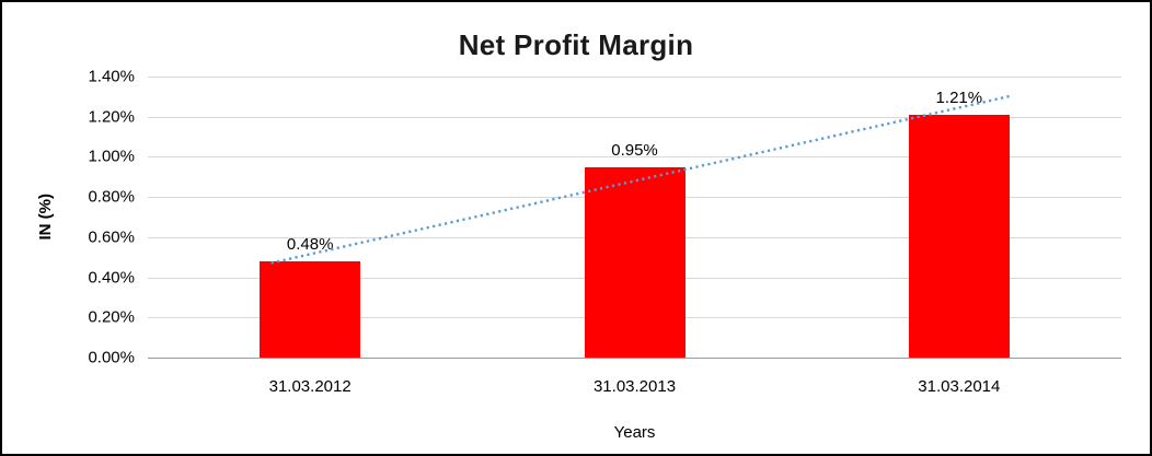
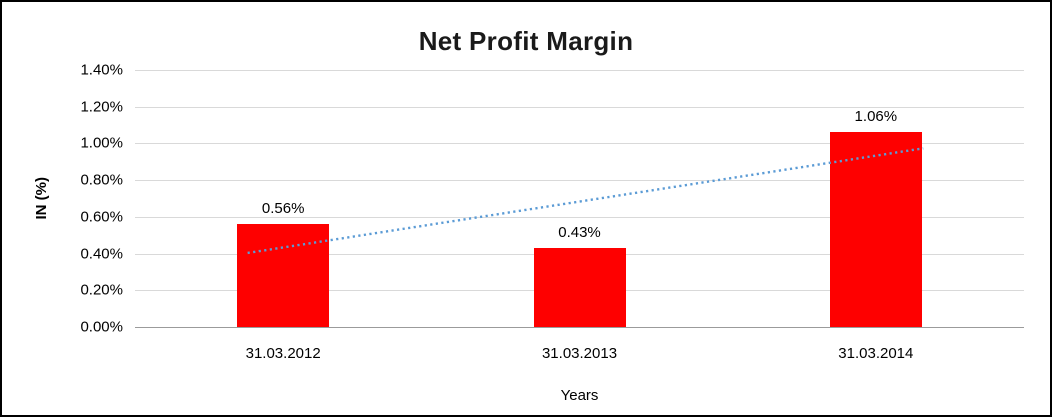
31.03.2012: 0.48% -> 0.56%
31.03.2013: 0.95% -> 0.43%
31.03.2014: 1.21% -> 1.06%
